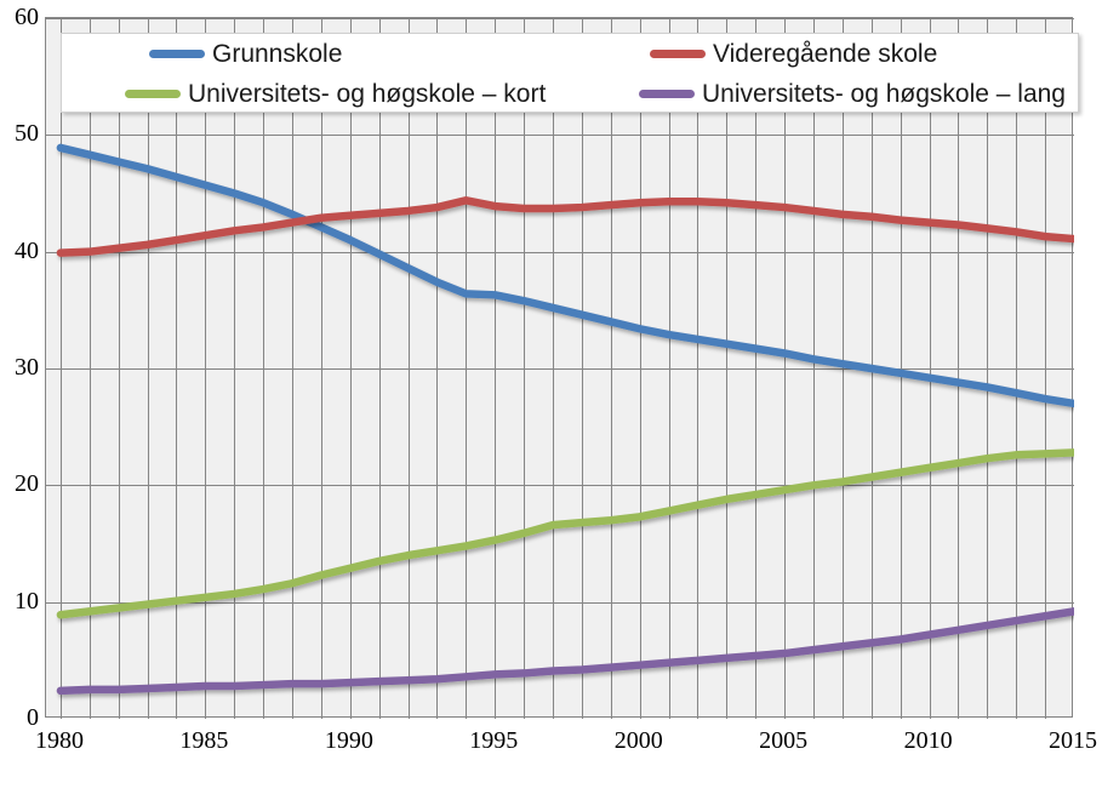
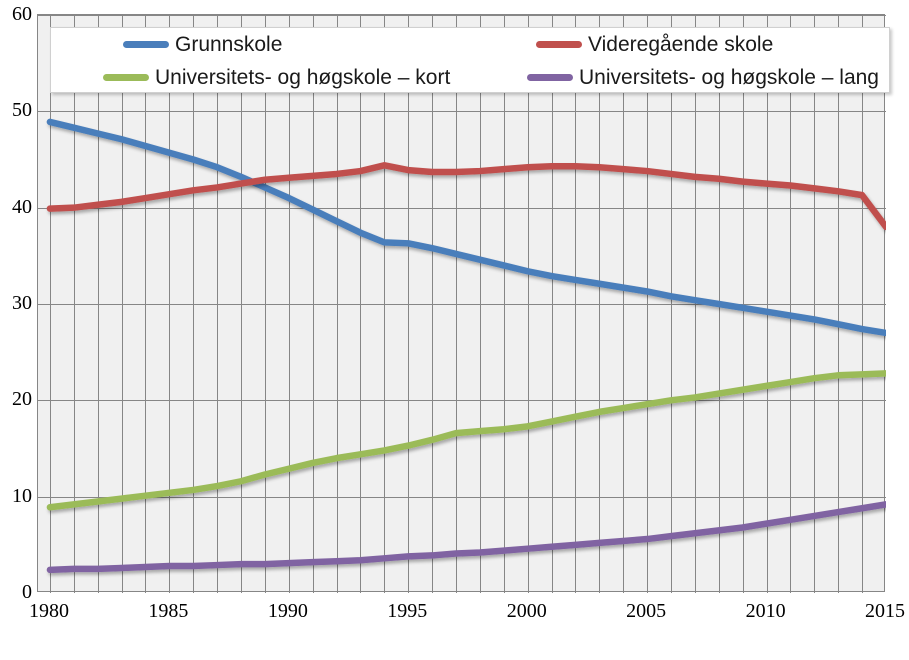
Videregående skole/2015: 41 -> 38
